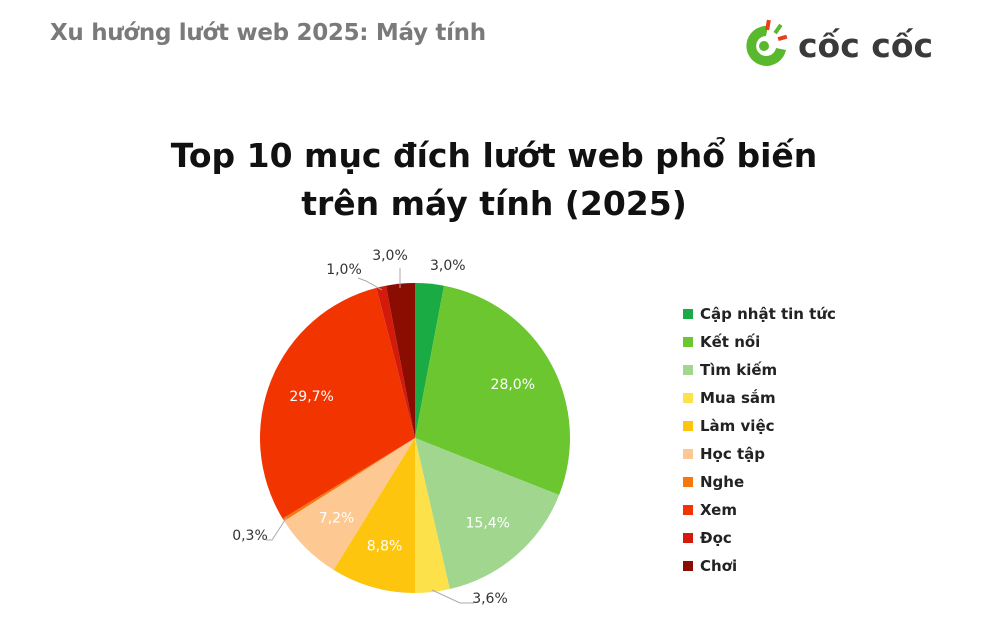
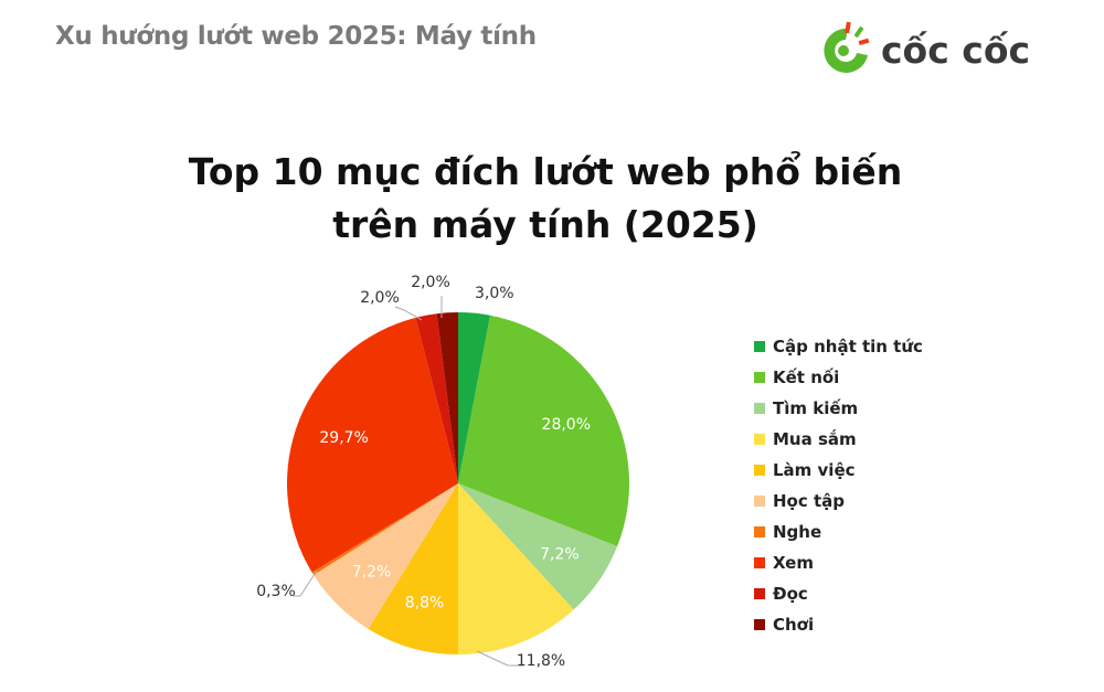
Tìm kiếm: 15,4% -> 7,2%
Mua sắm: 3,6% -> 11,8%
Đọc: 1,0% -> 2,0%
Chơi: 3,0% -> 2,0%
